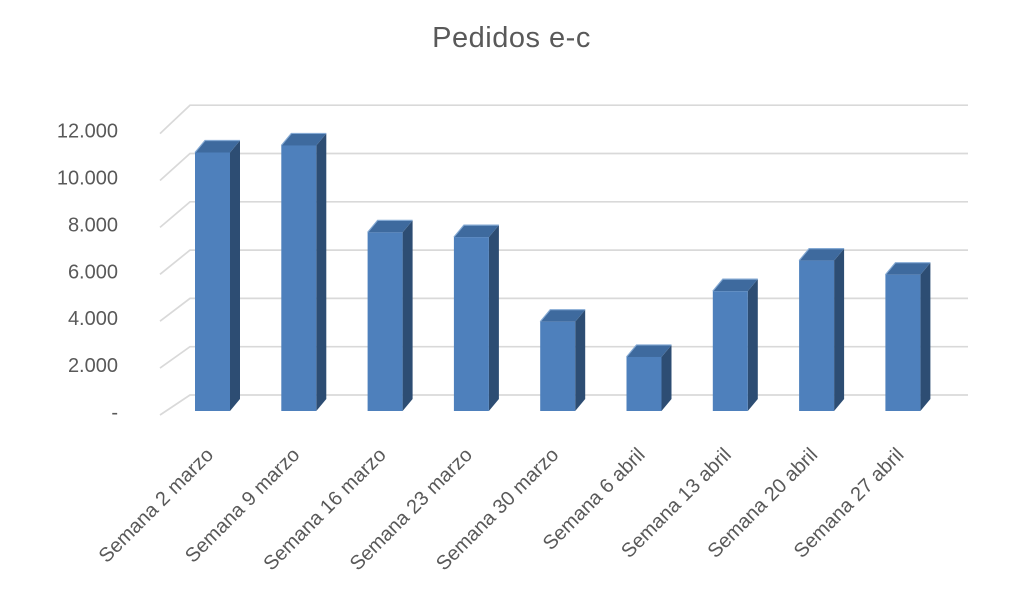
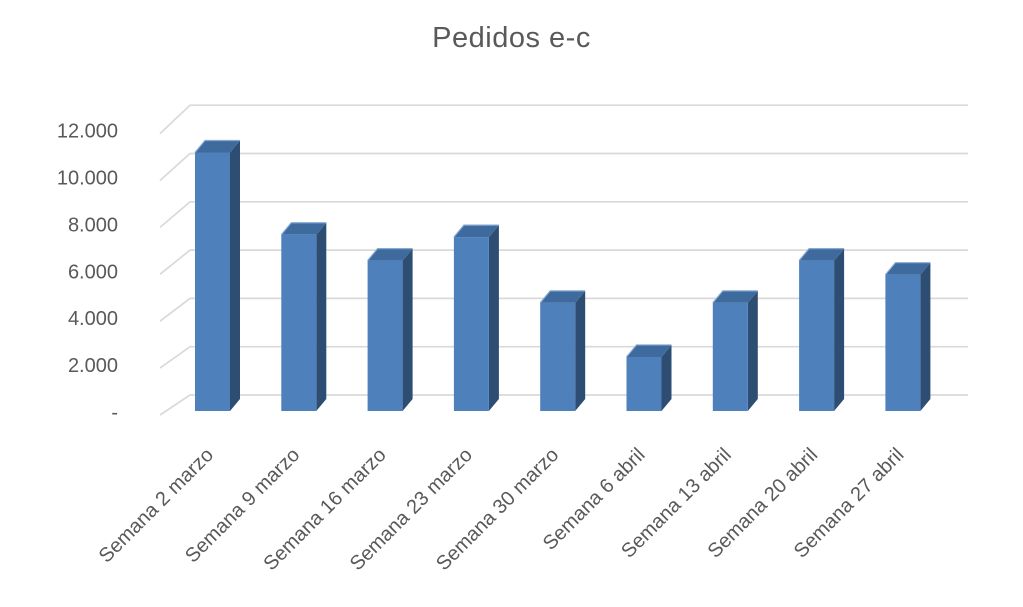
Semana 9 marzo: 11300 -> 7500
Semana 16 marzo: 7600 -> 6400
Semana 30 marzo: 3800 -> 4600
Semana 13 abril: 5100 -> 4600
